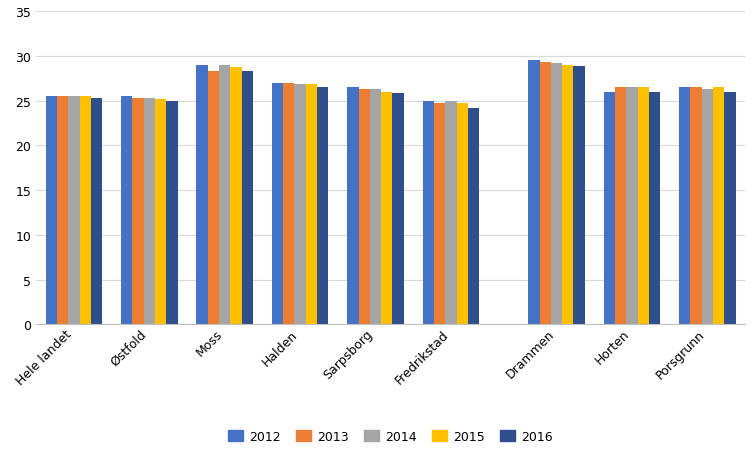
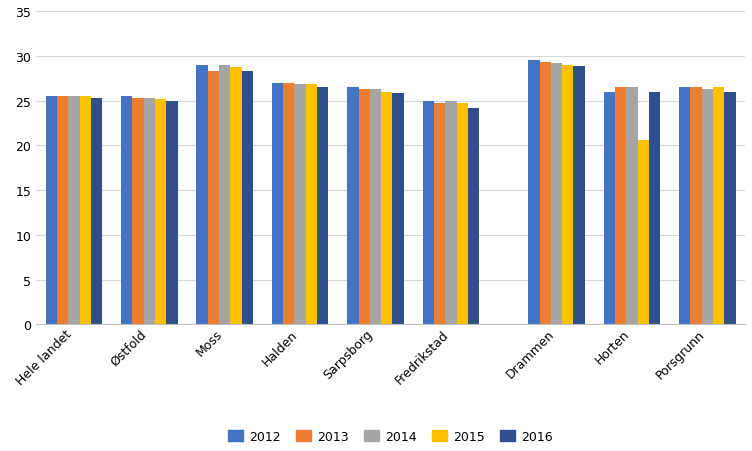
2015/Horten: 26.5 -> 20.6
